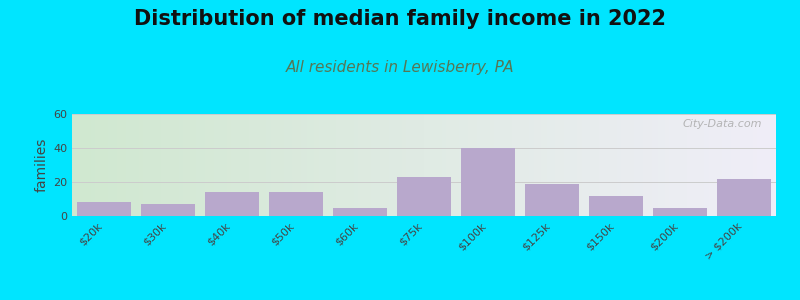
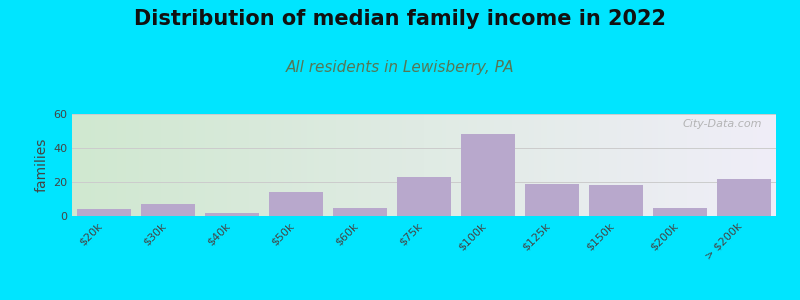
$20k: 8 -> 4
$40k: 14 -> 2
$100k: 40 -> 48
$150k: 12 -> 18
